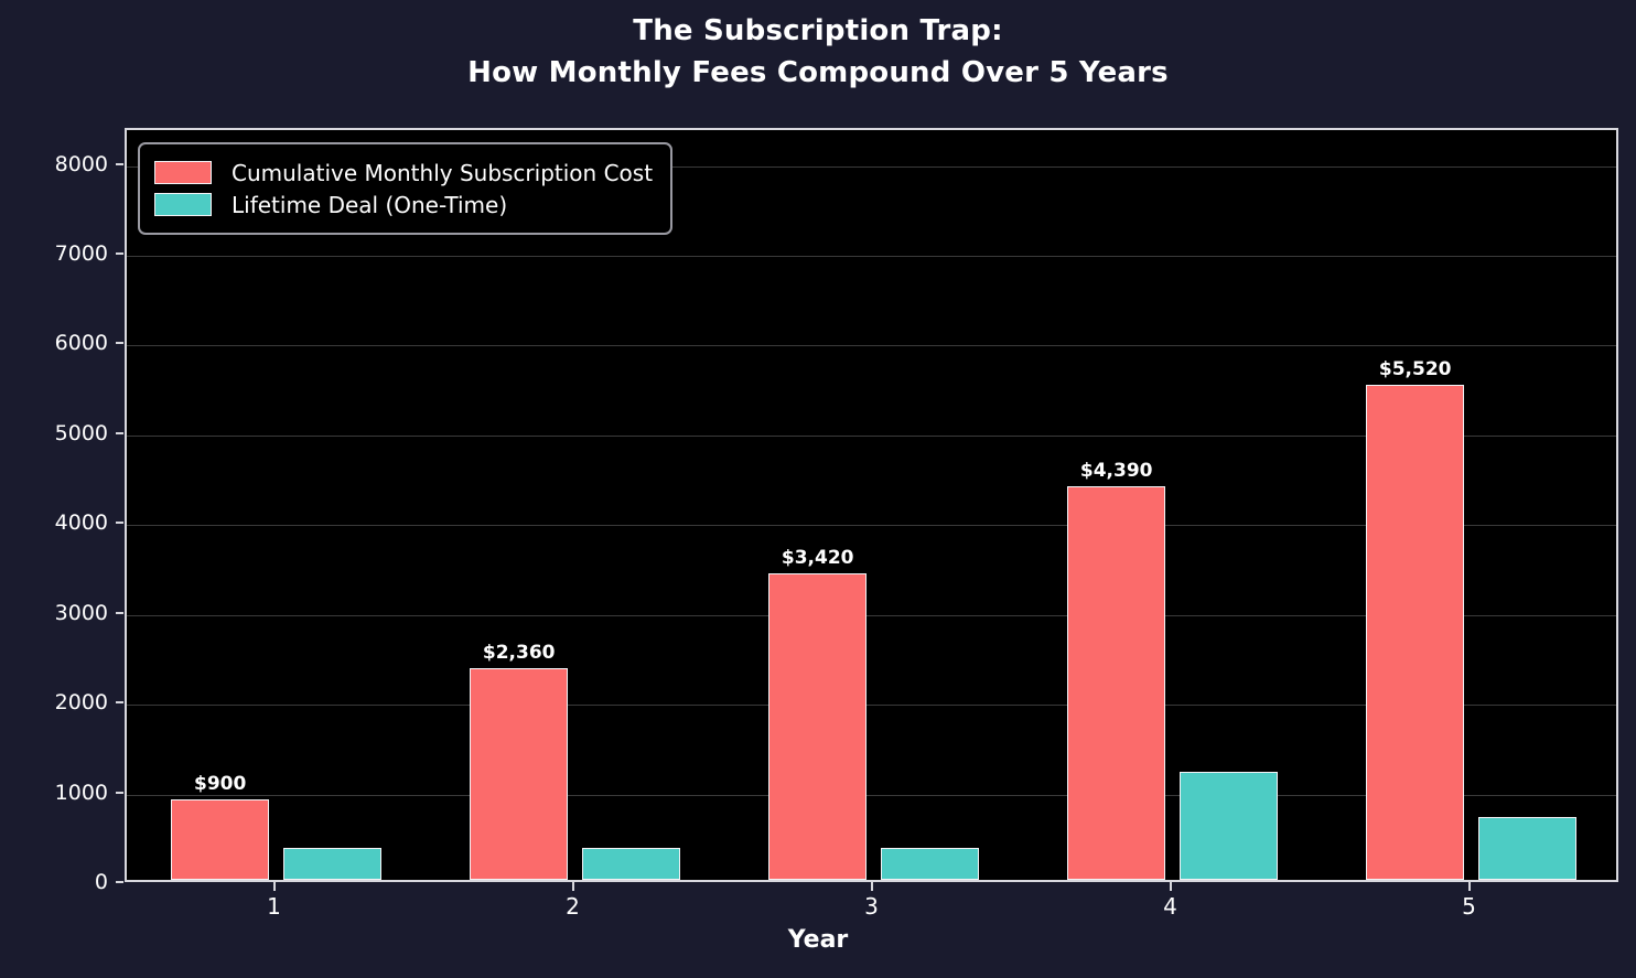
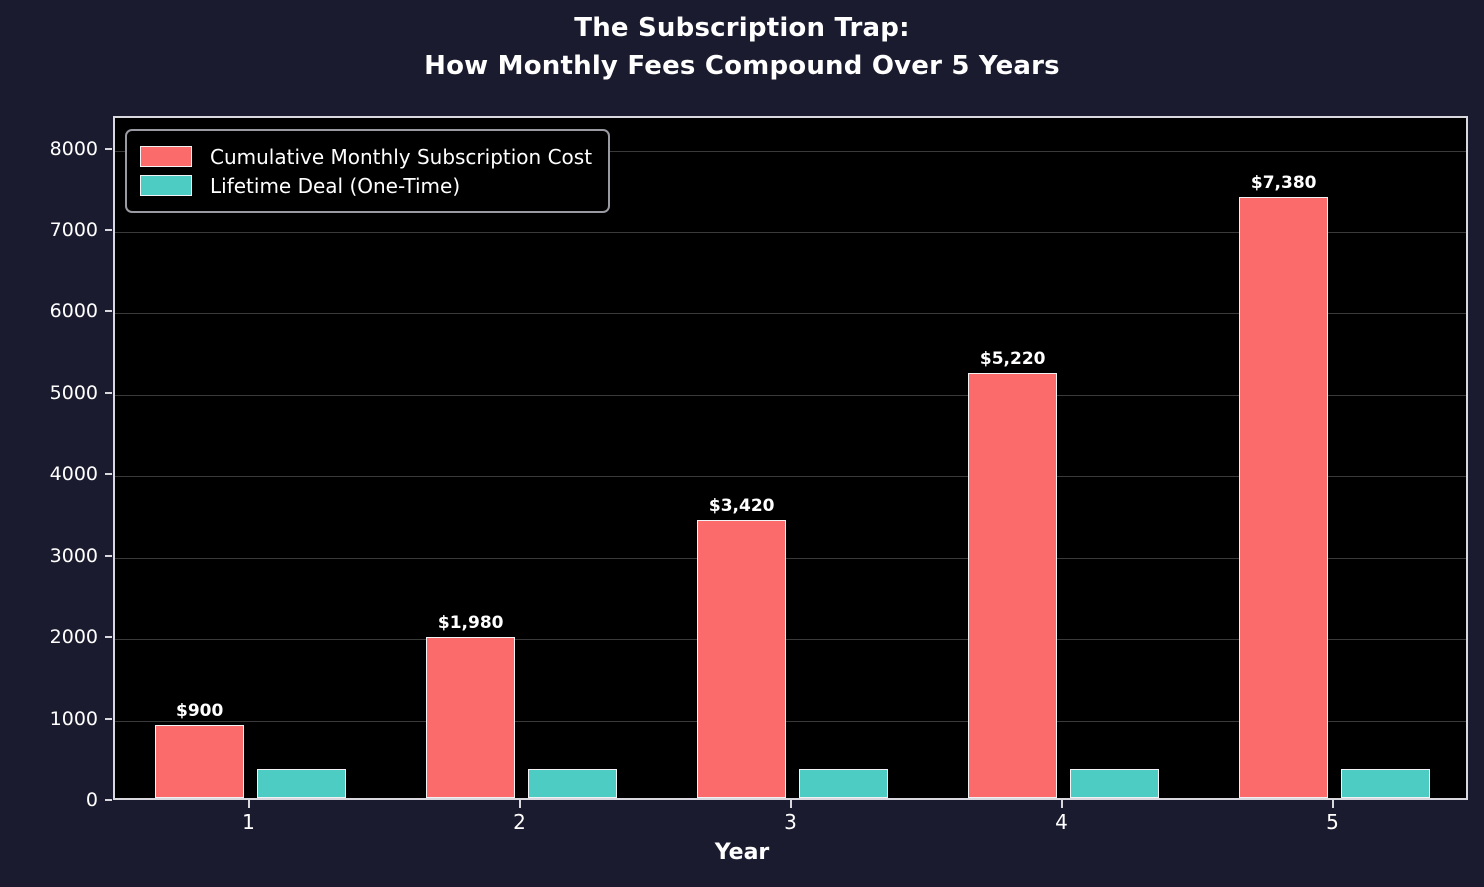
Cumulative Monthly Subscription Cost/2: $2,360 -> $1,980
Cumulative Monthly Subscription Cost/4: $4,390 -> $5,220
Lifetime Deal (One-Time)/4: 1200 -> 400
Cumulative Monthly Subscription Cost/5: $5,520 -> $7,380
Lifetime Deal (One-Time)/5: 700 -> 400
